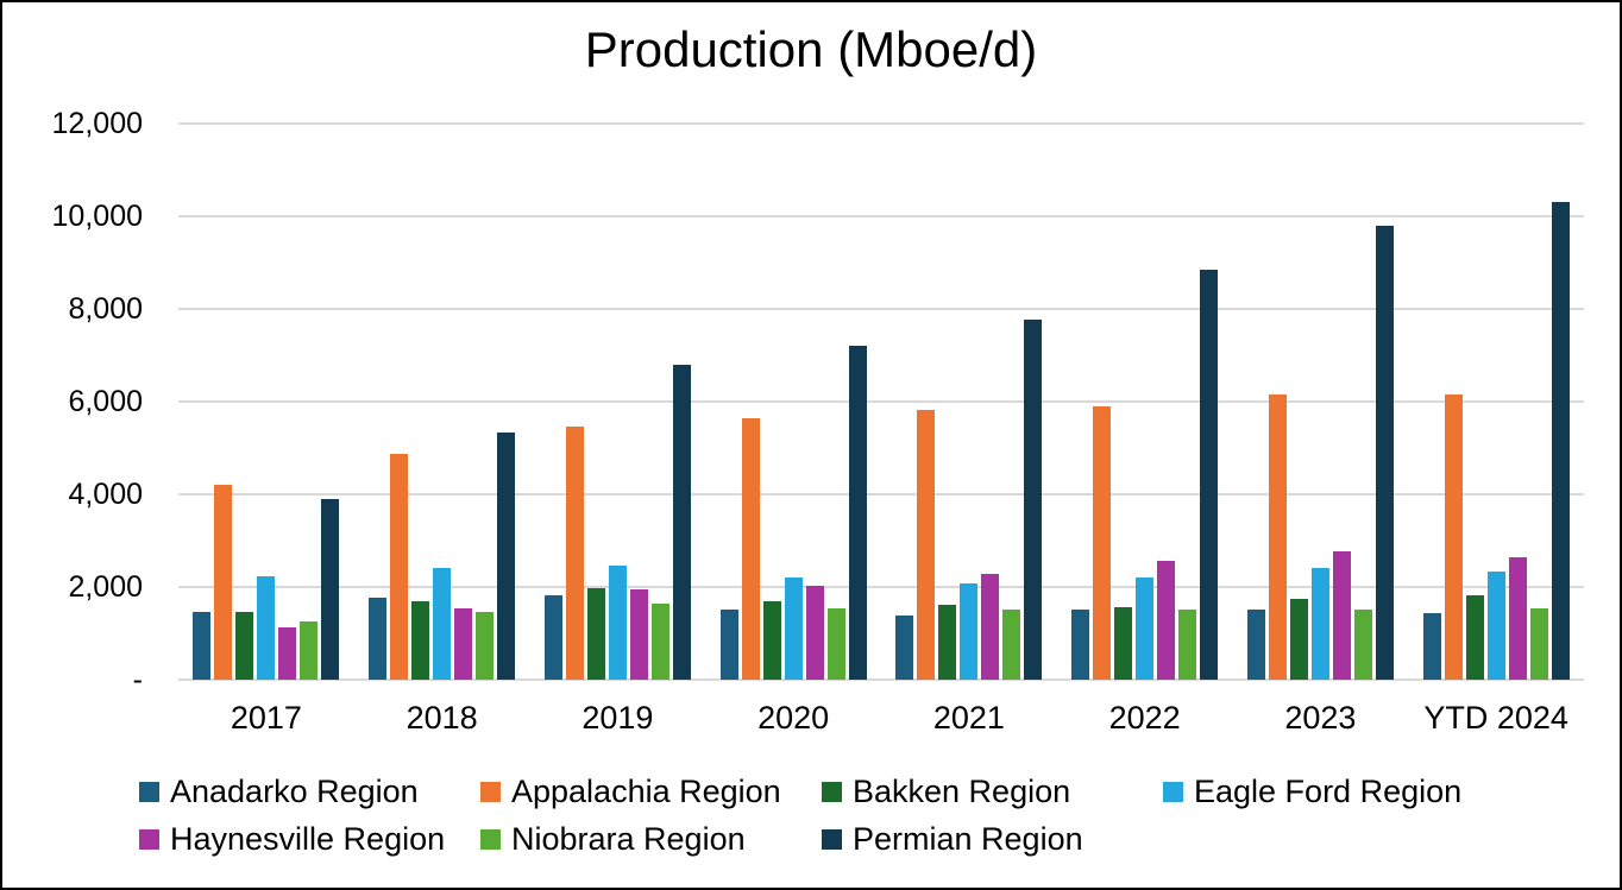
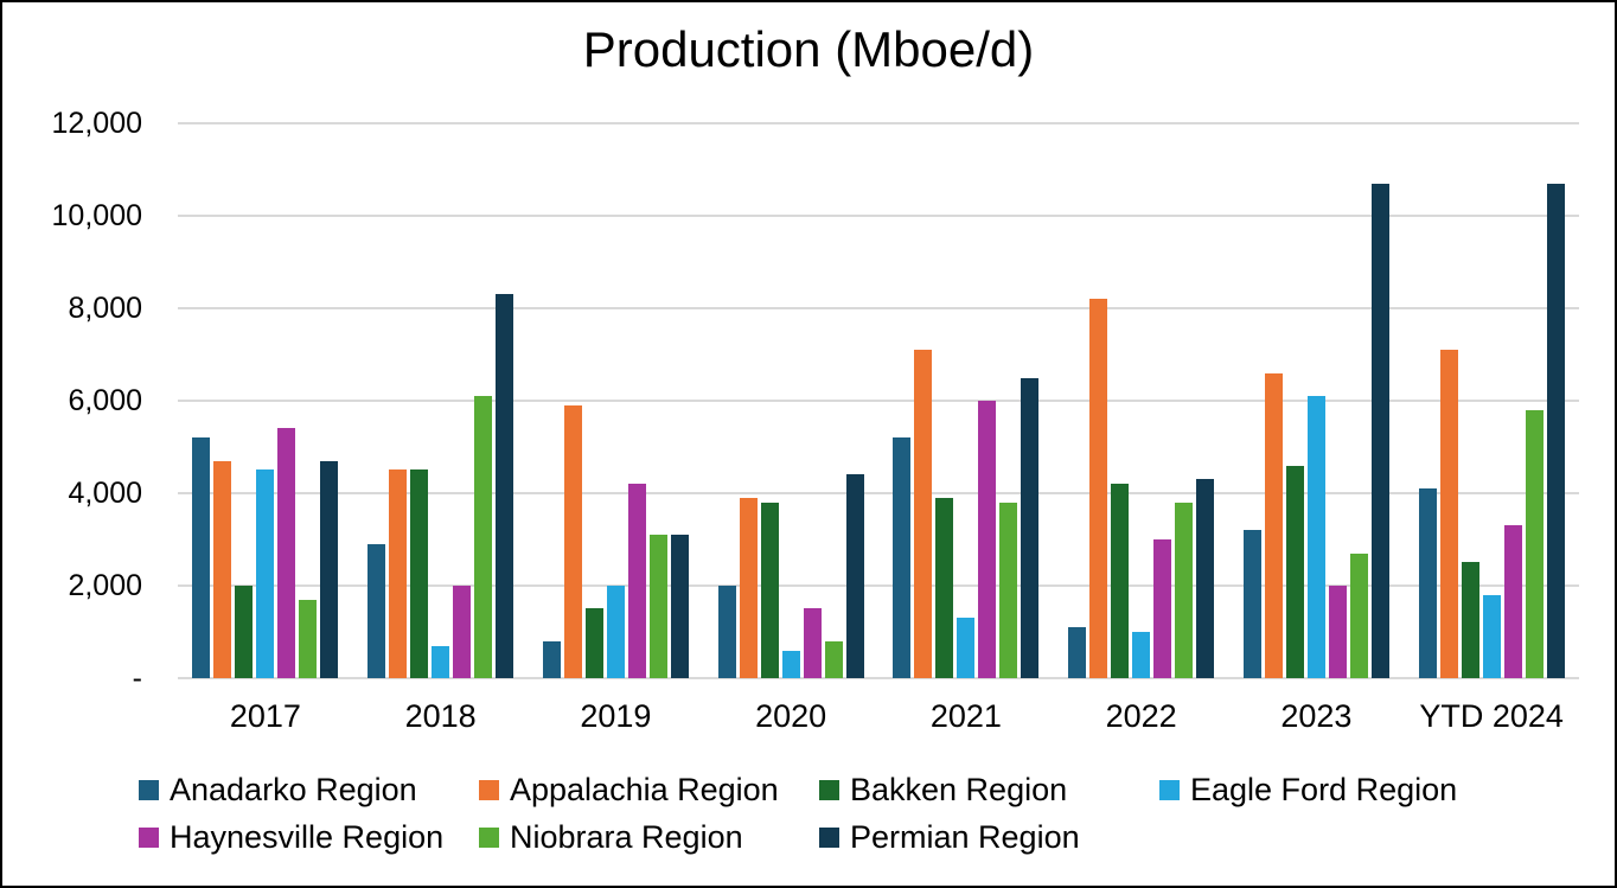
Anadarko Region/2017: 1400 -> 5200
Appalachia Region/2017: 4200 -> 4700
Bakken Region/2017: 1400 -> 2000
Eagle Ford Region/2017: 2200 -> 4500
Haynesville Region/2017: 1100 -> 5400
Niobrara Region/2017: 1200 -> 1700
Permian Region/2017: 3900 -> 4700
Anadarko Region/2018: 1800 -> 2900
Appalachia Region/2018: 4900 -> 4500
Bakken Region/2018: 1700 -> 4500
Eagle Ford Region/2018: 2400 -> 700
Haynesville Region/2018: 1600 -> 2000
Niobrara Region/2018: 1400 -> 6100
Permian Region/2018: 5300 -> 8300
Anadarko Region/2019: 1800 -> 800
Appalachia Region/2019: 5400 -> 5900
Bakken Region/2019: 2000 -> 1500
Eagle Ford Region/2019: 2400 -> 2000
Haynesville Region/2019: 2000 -> 4200
Niobrara Region/2019: 1600 -> 3100
Permian Region/2019: 6800 -> 3100
Anadarko Region/2020: 1500 -> 2000
Appalachia Region/2020: 5600 -> 3900
Bakken Region/2020: 1700 -> 3800
Eagle Ford Region/2020: 2200 -> 600
Haynesville Region/2020: 2000 -> 1500
Niobrara Region/2020: 1600 -> 800
Permian Region/2020: 7200 -> 4400
Anadarko Region/2021: 1400 -> 5200
Appalachia Region/2021: 5800 -> 7100
Bakken Region/2021: 1600 -> 3900
Eagle Ford Region/2021: 2100 -> 1300
Haynesville Region/2021: 2300 -> 6000
Niobrara Region/2021: 1500 -> 3800
Permian Region/2021: 7800 -> 6500
Anadarko Region/2022: 1500 -> 1100
Appalachia Region/2022: 5900 -> 8200
Bakken Region/2022: 1600 -> 4200
Eagle Ford Region/2022: 2200 -> 1000
Haynesville Region/2022: 2600 -> 3000
Niobrara Region/2022: 1500 -> 3800
Permian Region/2022: 8800 -> 4300
Anadarko Region/2023: 1500 -> 3200
Appalachia Region/2023: 6200 -> 6600
Bakken Region/2023: 1800 -> 4600
Eagle Ford Region/2023: 2400 -> 6100
Haynesville Region/2023: 2800 -> 2000
Niobrara Region/2023: 1500 -> 2700
Permian Region/2023: 9800 -> 10700
Anadarko Region/YTD 2024: 1400 -> 4100
Appalachia Region/YTD 2024: 6200 -> 7100
Bakken Region/YTD 2024: 1800 -> 2500
Eagle Ford Region/YTD 2024: 2300 -> 1800
Haynesville Region/YTD 2024: 2600 -> 3300
Niobrara Region/YTD 2024: 1600 -> 5800
Permian Region/YTD 2024: 10300 -> 10700
